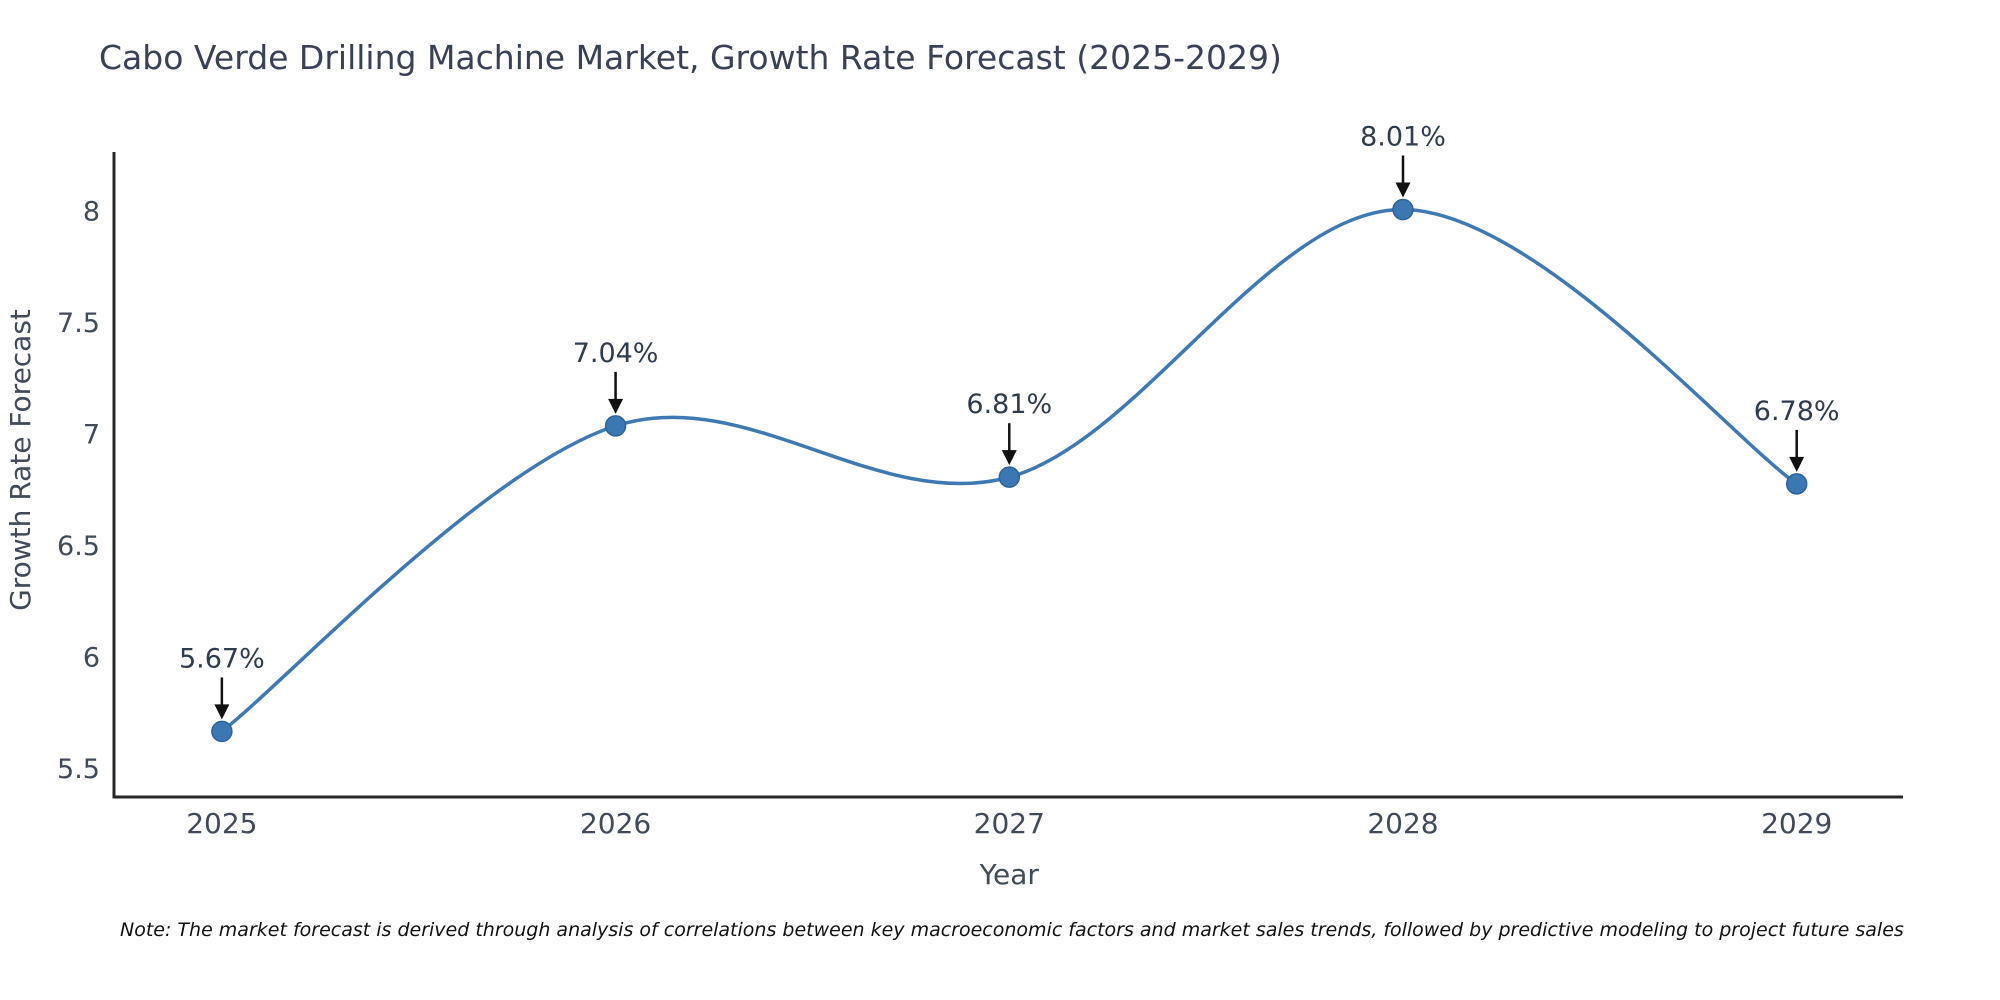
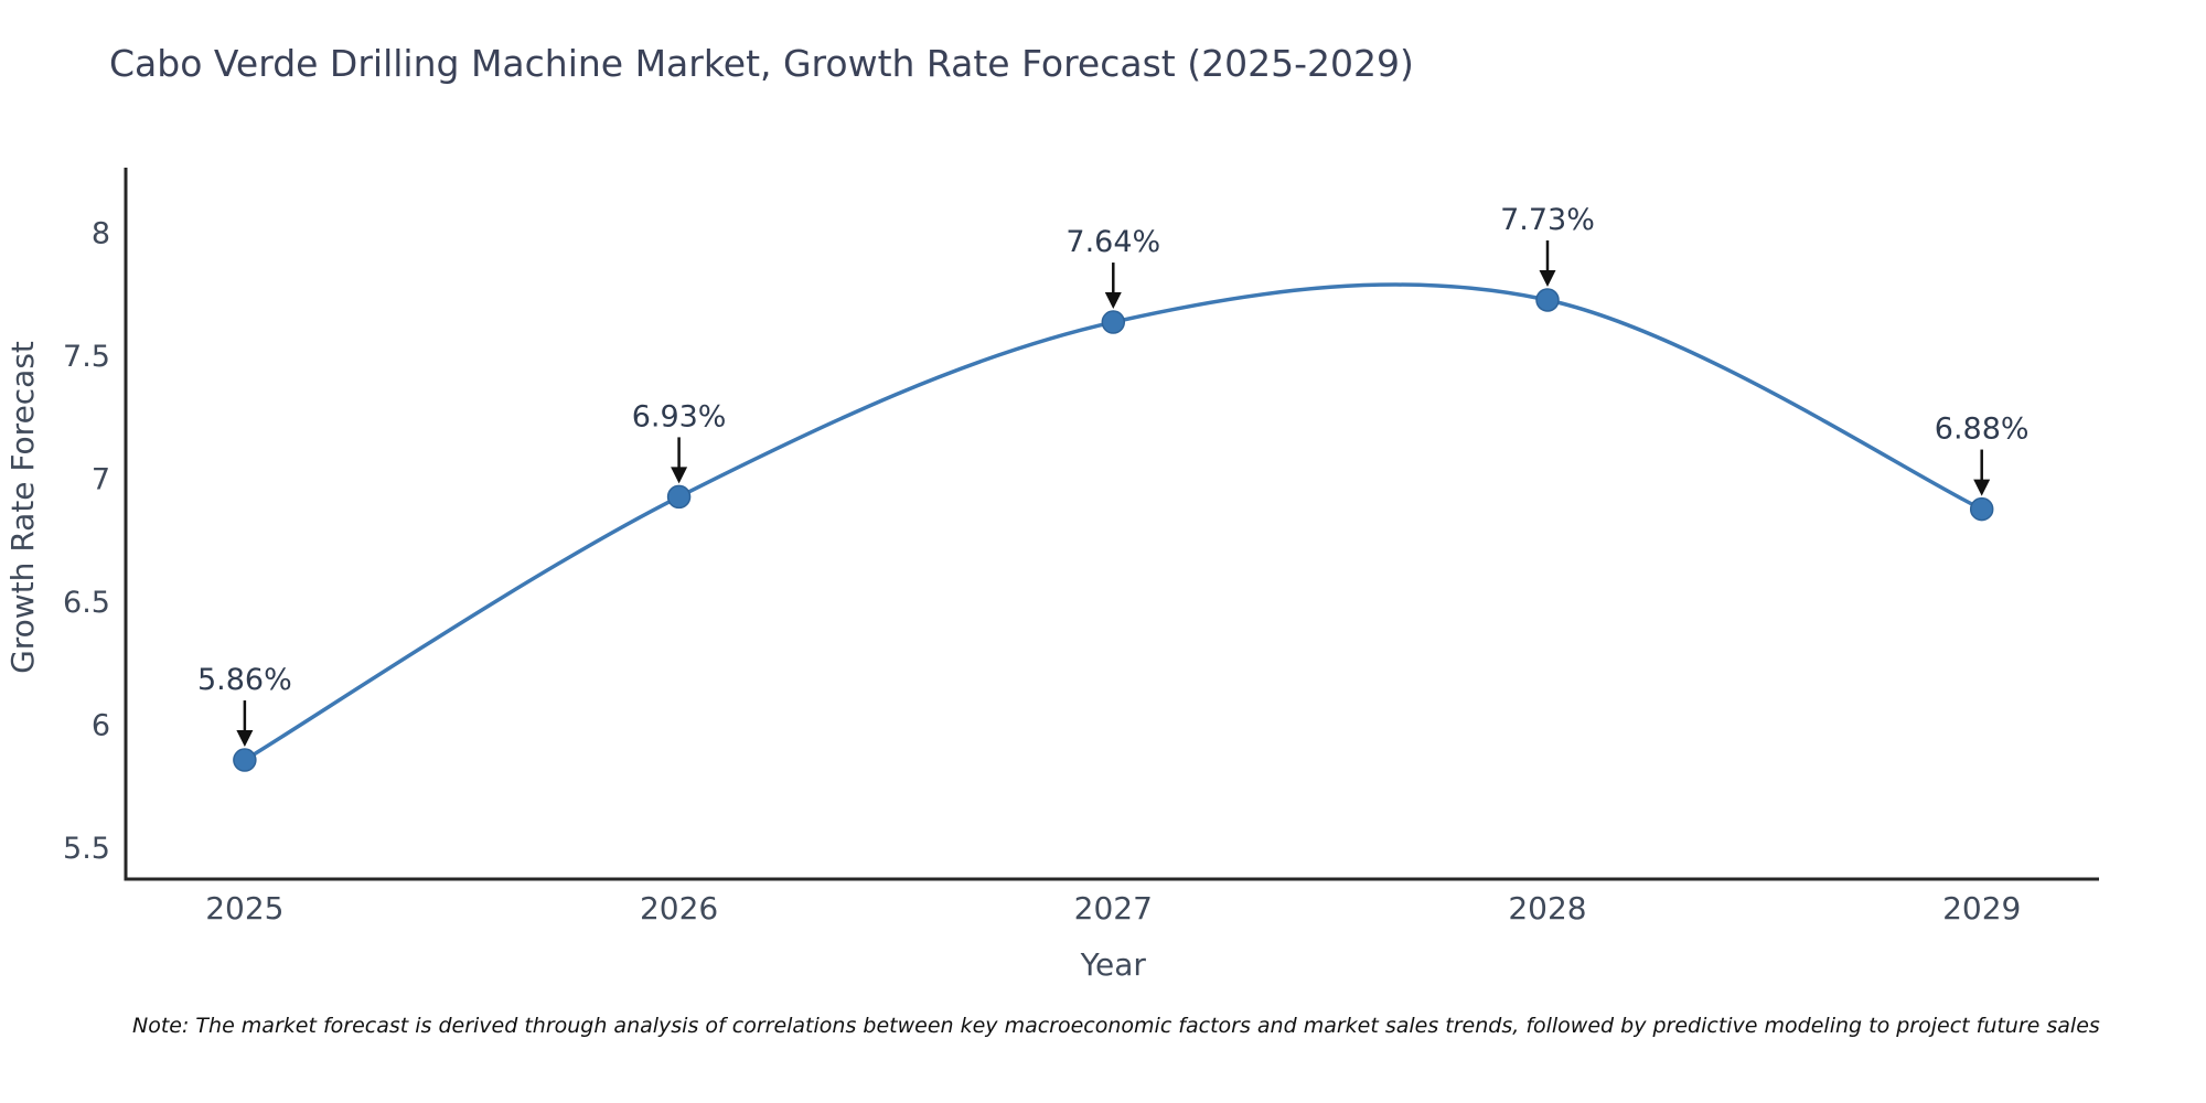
2025: 5.67% -> 5.86%
2026: 7.04% -> 6.93%
2027: 6.81% -> 7.64%
2028: 8.01% -> 7.73%
2029: 6.78% -> 6.88%
